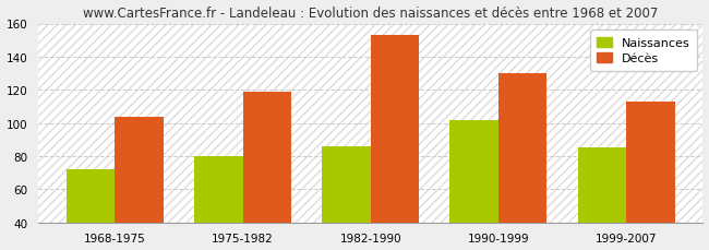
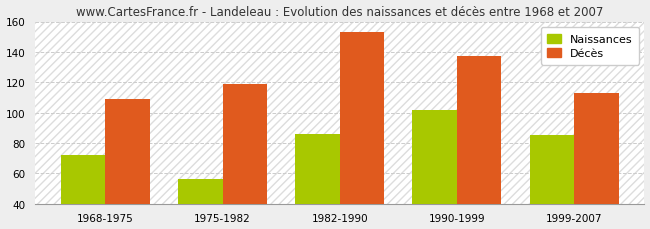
Décès/1968-1975: 104 -> 109
Naissances/1975-1982: 80 -> 56
Décès/1990-1999: 130 -> 137
